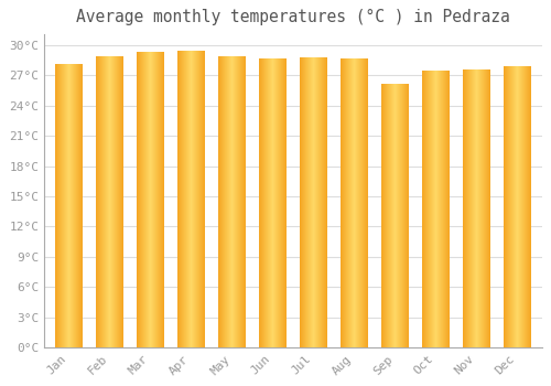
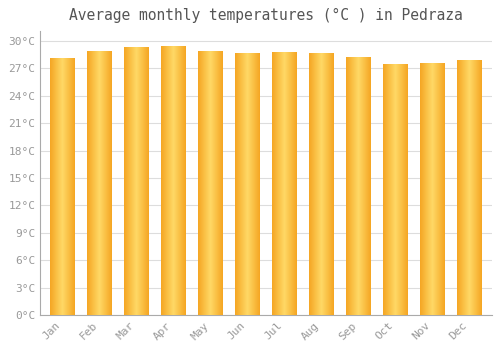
Sep: 26.0°C -> 28.1°C
